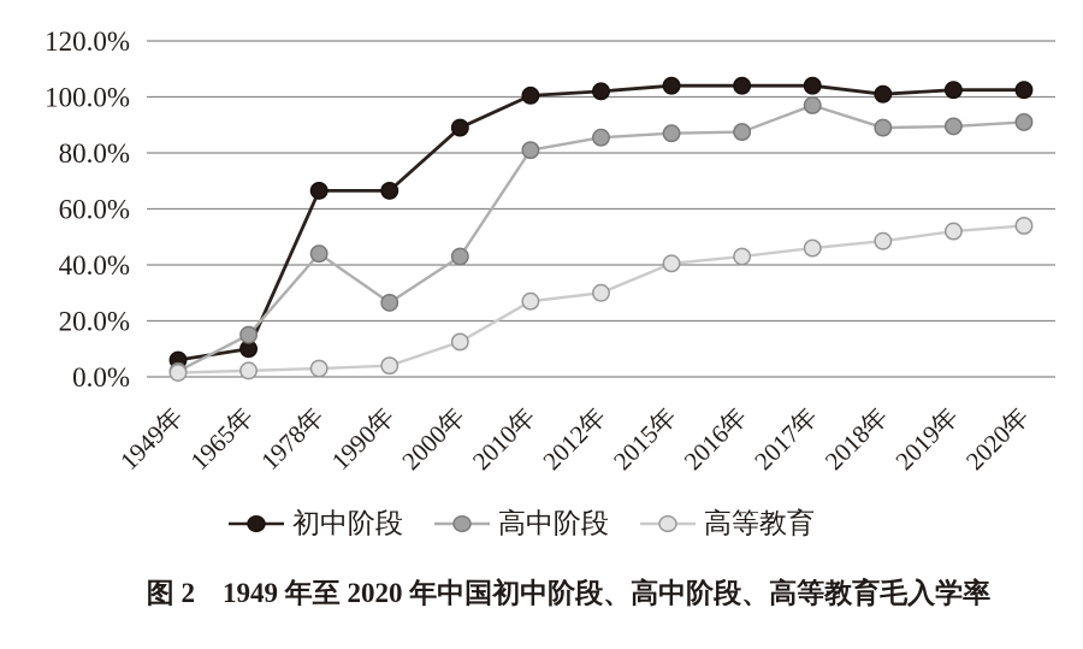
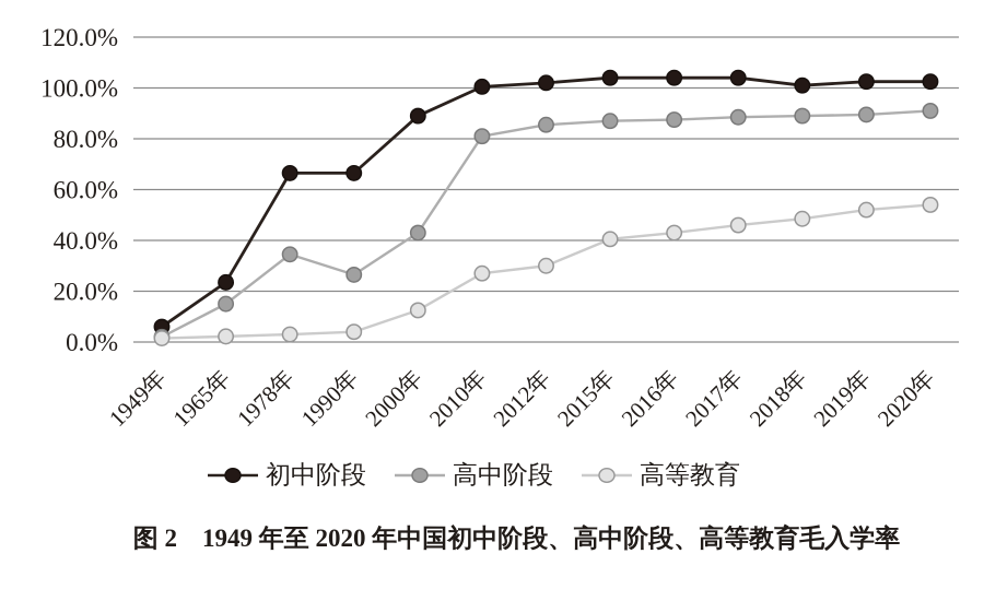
初中阶段/1965年: 10% -> 24%
高中阶段/1978年: 44% -> 34%
高中阶段/2017年: 97% -> 88%
